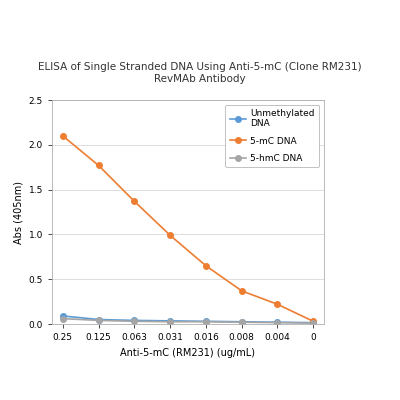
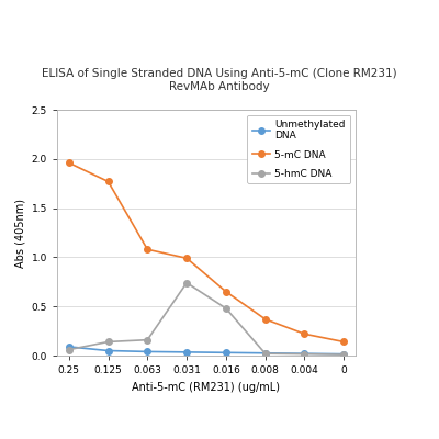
5-mC DNA/0.25: 2.10 -> 1.96
5-hmC DNA/0.125: 0.04 -> 0.14
5-mC DNA/0.063: 1.37 -> 1.08
5-hmC DNA/0.063: 0.03 -> 0.16
5-hmC DNA/0.031: 0.03 -> 0.74
5-hmC DNA/0.016: 0.03 -> 0.48
5-mC DNA/0: 0.03 -> 0.14
